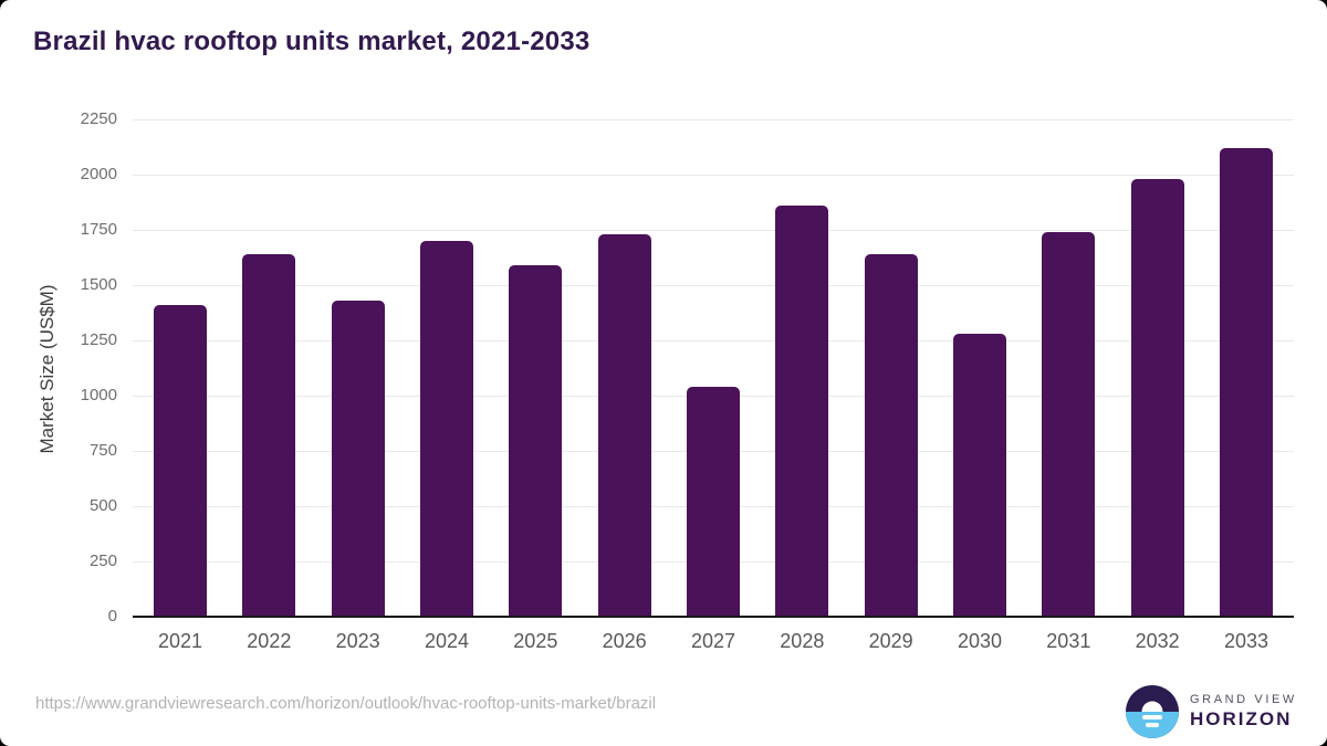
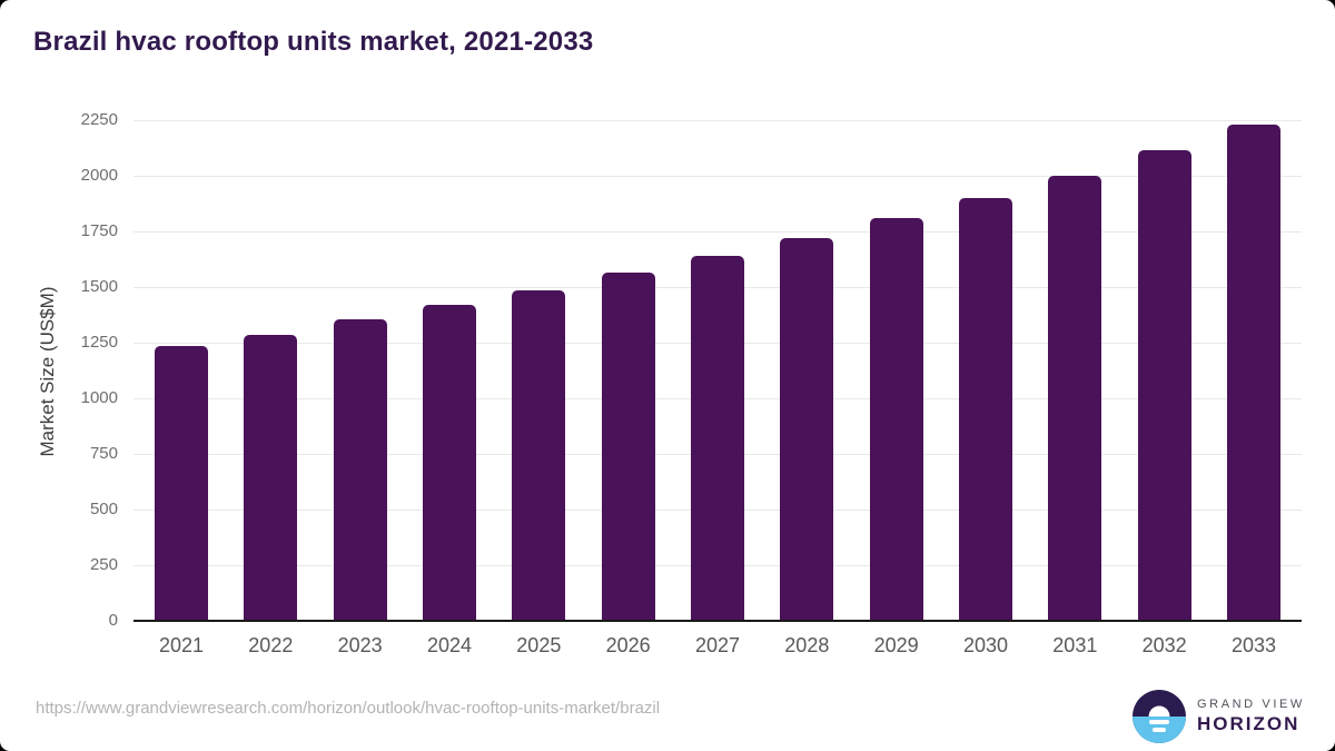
2021: 1410 -> 1240
2022: 1640 -> 1280
2023: 1430 -> 1360
2024: 1700 -> 1420
2025: 1590 -> 1480
2026: 1730 -> 1560
2027: 1040 -> 1640
2028: 1860 -> 1720
2029: 1640 -> 1810
2030: 1280 -> 1900
2031: 1740 -> 2000
2032: 1980 -> 2120
2033: 2120 -> 2230
